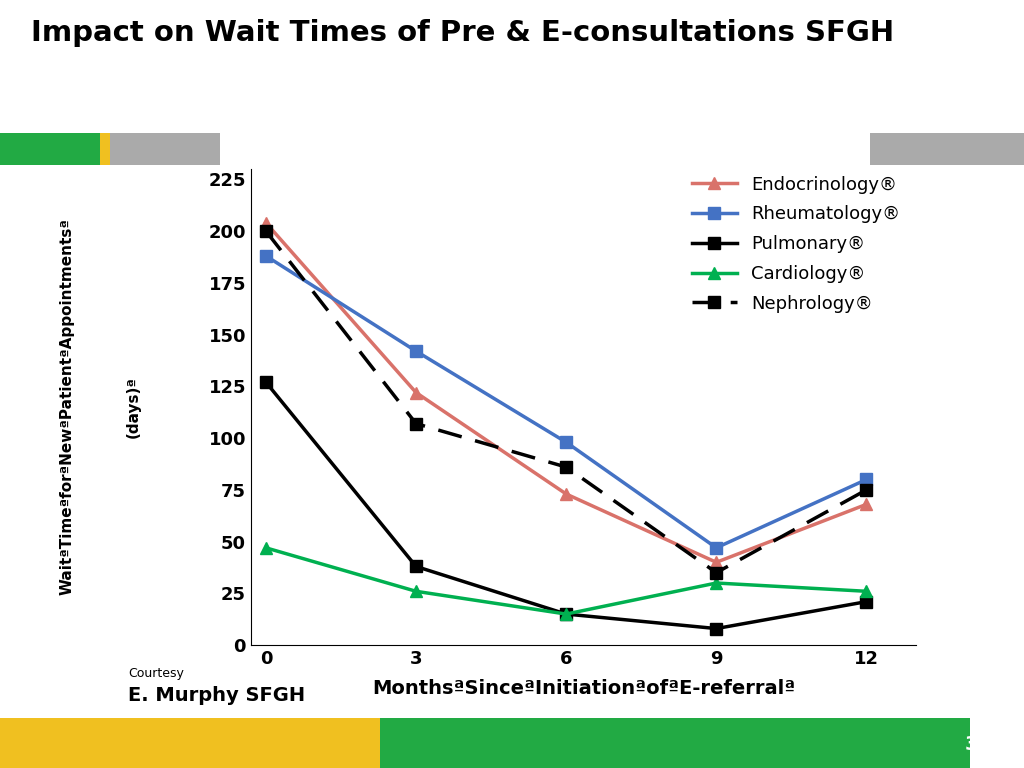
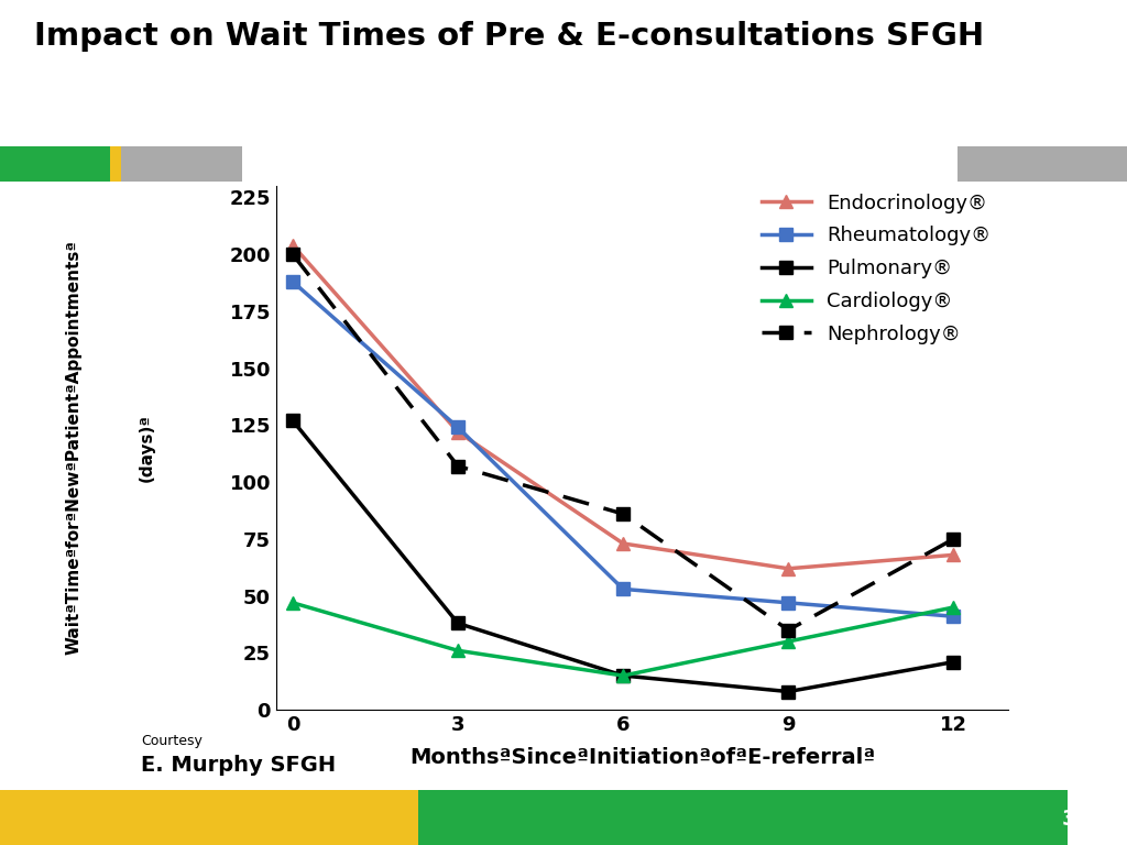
Rheumatology®/3: 142 -> 124
Rheumatology®/6: 98 -> 53
Endocrinology®/9: 40 -> 62
Rheumatology®/12: 80 -> 41
Cardiology®/12: 26 -> 45
